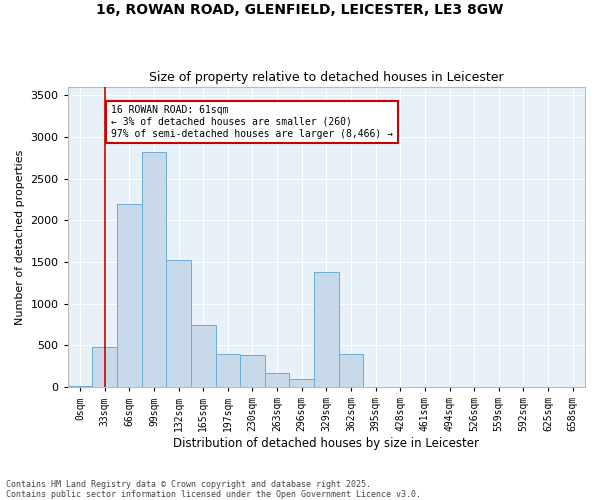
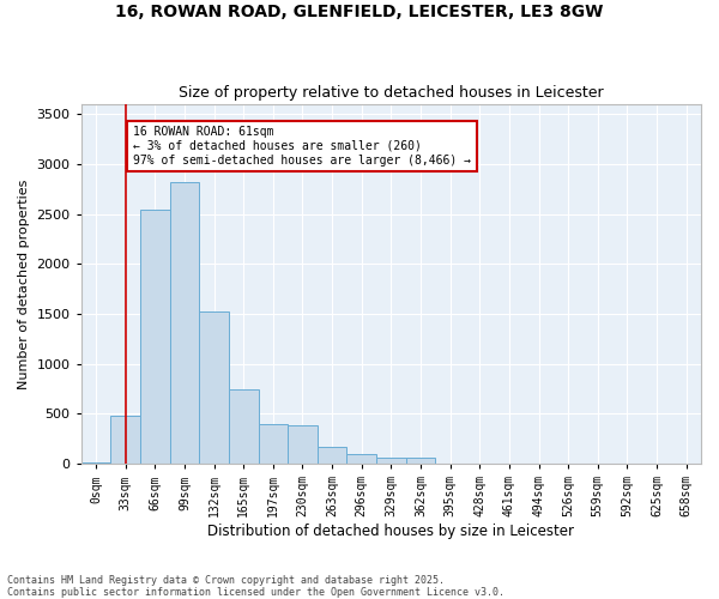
66sqm: 2200 -> 2540
329sqm: 1380 -> 60
362sqm: 400 -> 60
